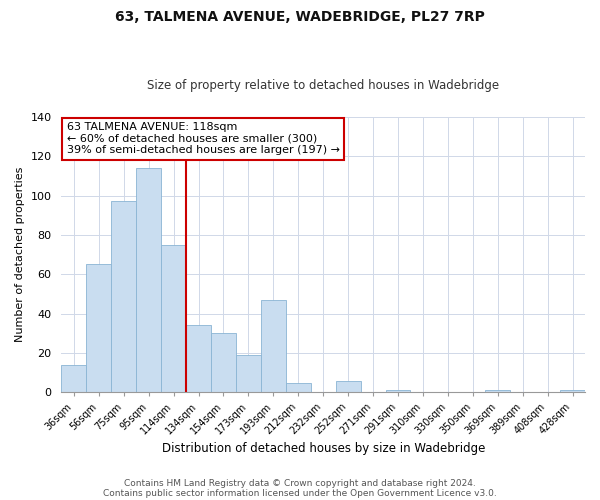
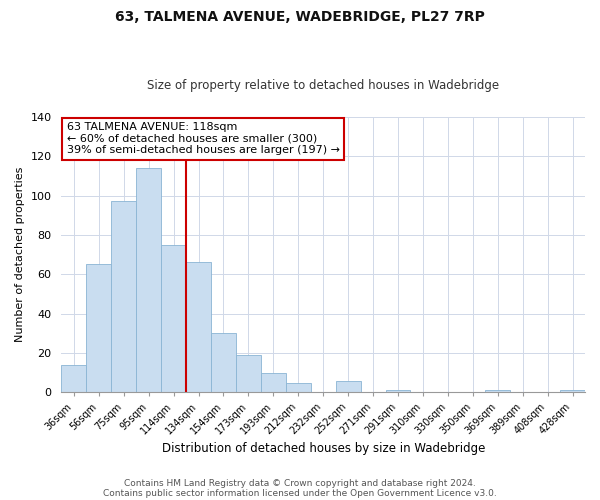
134sqm: 34 -> 66
193sqm: 47 -> 10
